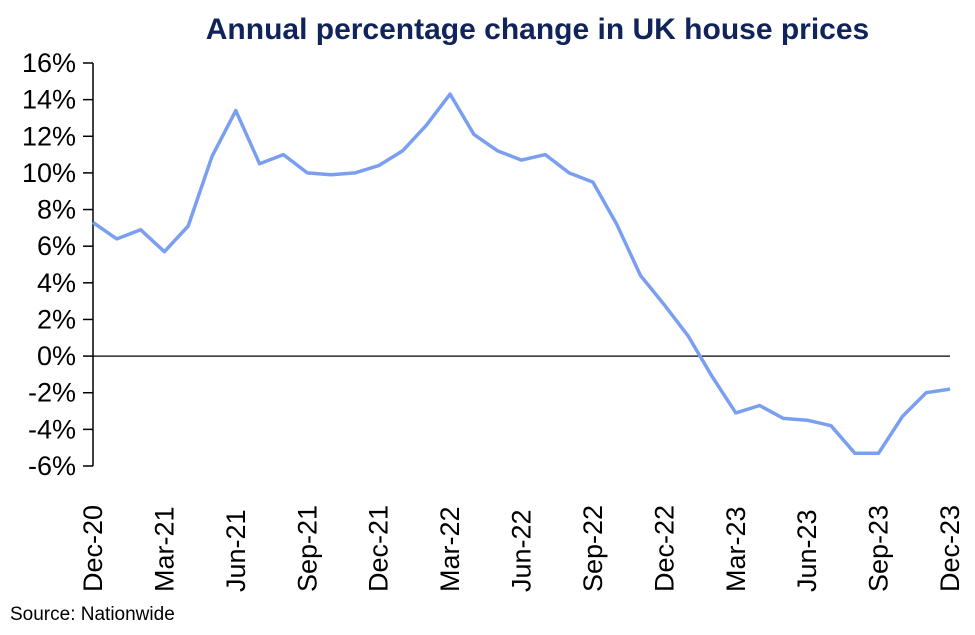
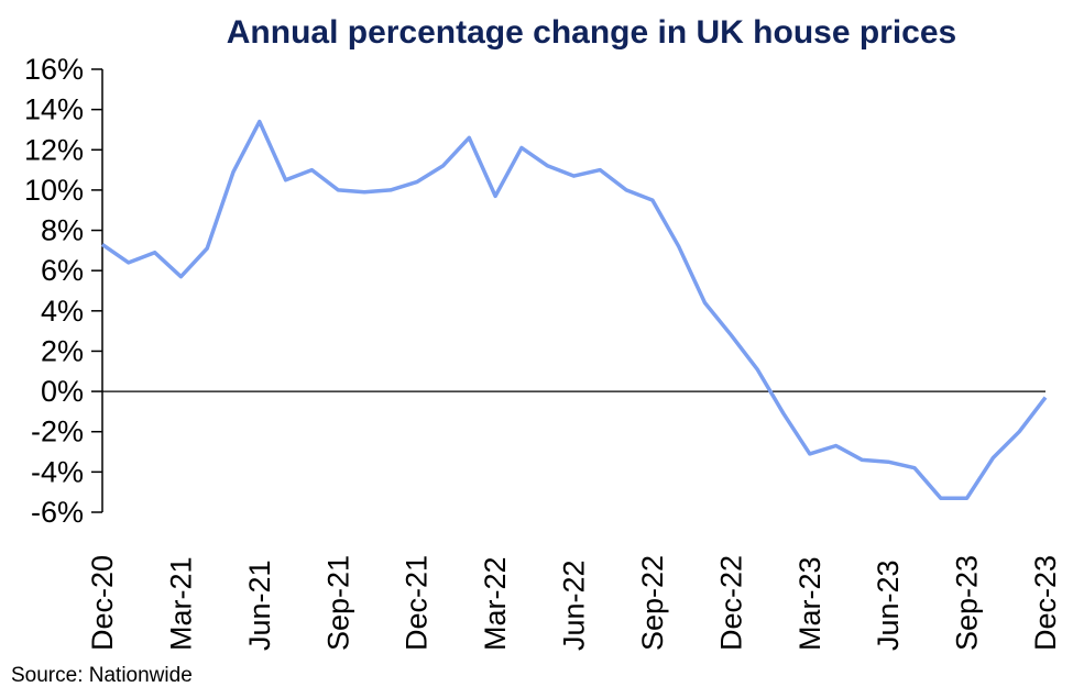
Mar-22: 14.3% -> 9.7%
Dec-23: -1.8% -> -0.3%
